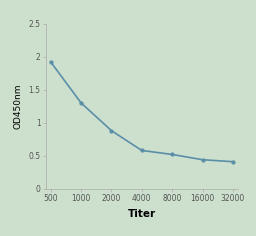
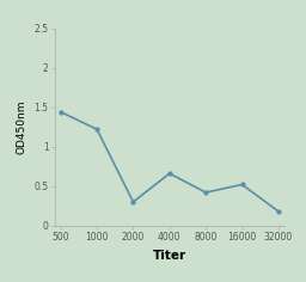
500: 1.92 -> 1.44
1000: 1.30 -> 1.22
2000: 0.88 -> 0.30
4000: 0.58 -> 0.66
8000: 0.52 -> 0.42
16000: 0.44 -> 0.52
32000: 0.41 -> 0.18
